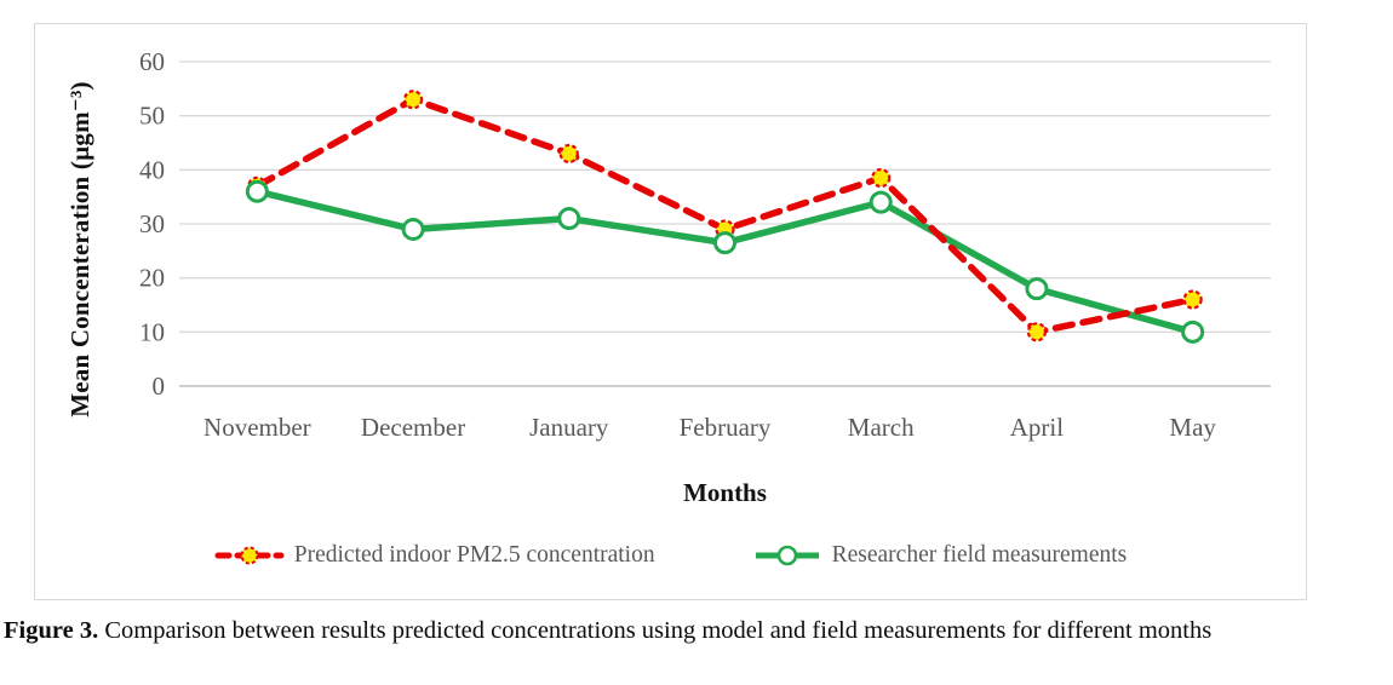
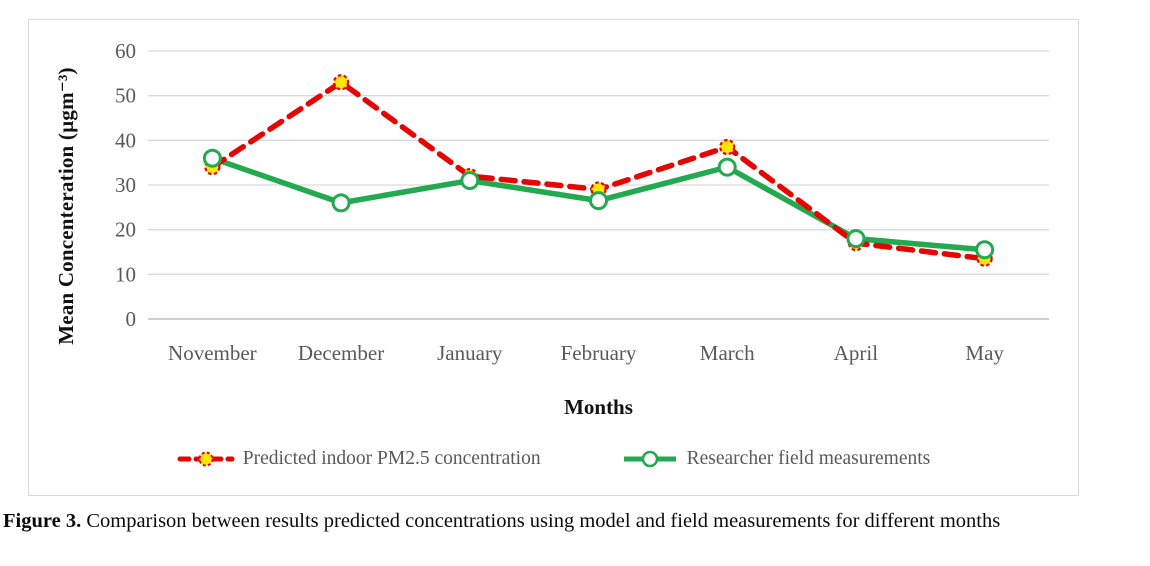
Predicted indoor PM2.5 concentration/November: 37 -> 34
Researcher field measurements/December: 29 -> 26
Predicted indoor PM2.5 concentration/January: 43 -> 32
Predicted indoor PM2.5 concentration/April: 10 -> 17
Predicted indoor PM2.5 concentration/May: 16 -> 14
Researcher field measurements/May: 10 -> 16
